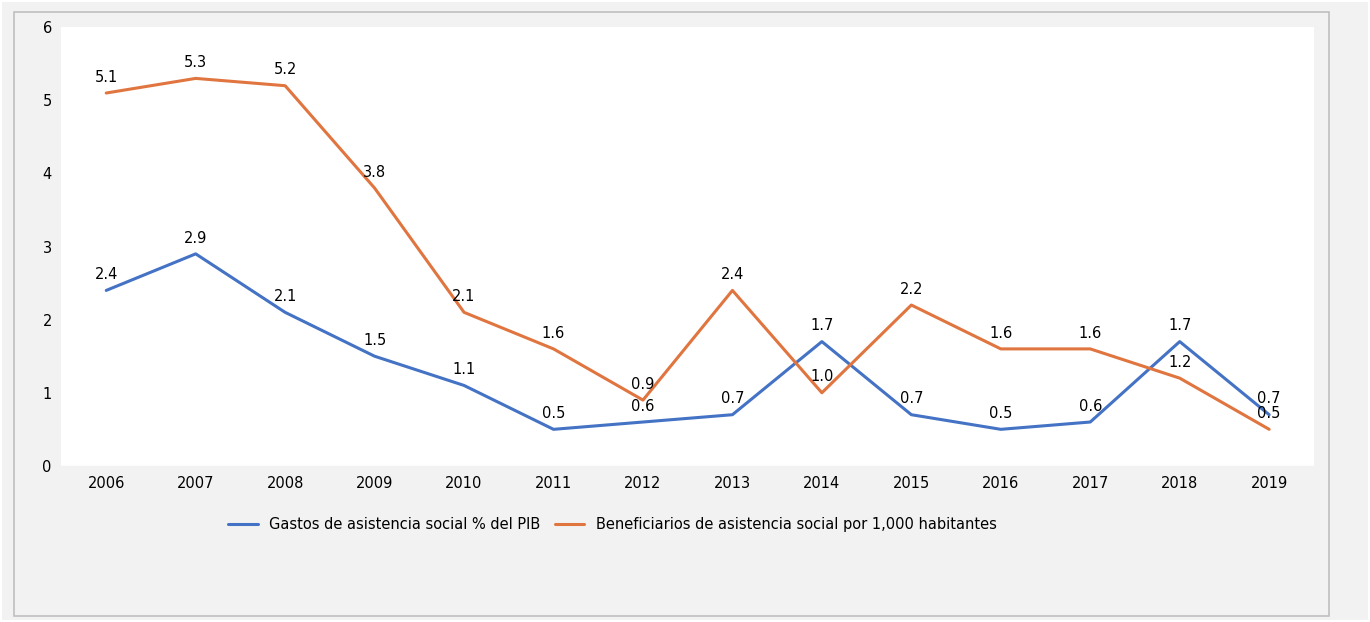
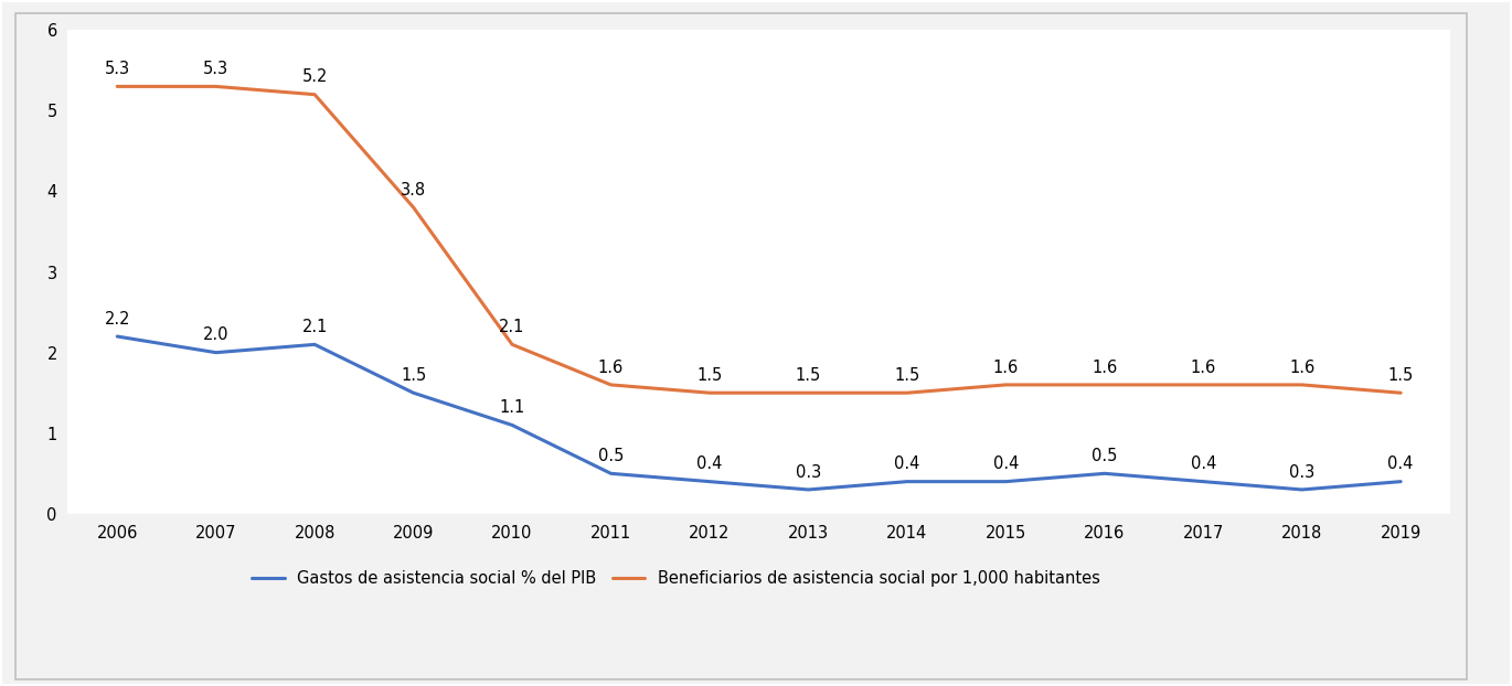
Gastos de asistencia social % del PIB/2006: 2.4 -> 2.2
Beneficiarios de asistencia social por 1,000 habitantes/2006: 5.1 -> 5.3
Gastos de asistencia social % del PIB/2007: 2.9 -> 2.0
Gastos de asistencia social % del PIB/2012: 0.6 -> 0.4
Beneficiarios de asistencia social por 1,000 habitantes/2012: 0.9 -> 1.5
Gastos de asistencia social % del PIB/2013: 0.7 -> 0.3
Beneficiarios de asistencia social por 1,000 habitantes/2013: 2.4 -> 1.5
Gastos de asistencia social % del PIB/2014: 1.7 -> 0.4
Beneficiarios de asistencia social por 1,000 habitantes/2014: 1.0 -> 1.5
Gastos de asistencia social % del PIB/2015: 0.7 -> 0.4
Beneficiarios de asistencia social por 1,000 habitantes/2015: 2.2 -> 1.6
Gastos de asistencia social % del PIB/2017: 0.6 -> 0.4
Gastos de asistencia social % del PIB/2018: 1.7 -> 0.3
Beneficiarios de asistencia social por 1,000 habitantes/2018: 1.2 -> 1.6
Gastos de asistencia social % del PIB/2019: 0.7 -> 0.4
Beneficiarios de asistencia social por 1,000 habitantes/2019: 0.5 -> 1.5
